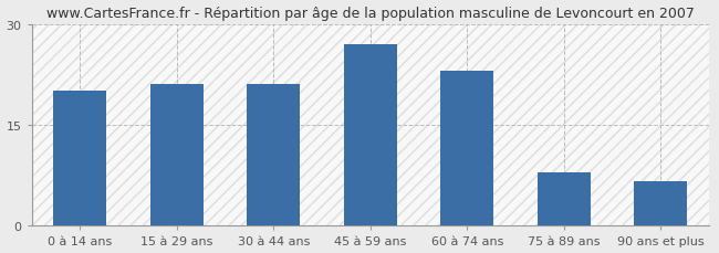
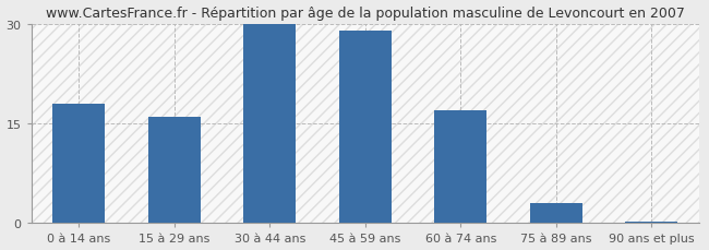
0 à 14 ans: 20.0 -> 18.0
15 à 29 ans: 21.0 -> 16.0
30 à 44 ans: 21.0 -> 30.0
45 à 59 ans: 27.0 -> 29.0
60 à 74 ans: 23.0 -> 17.0
75 à 89 ans: 8.0 -> 3.0
90 ans et plus: 6.6 -> 0.2
